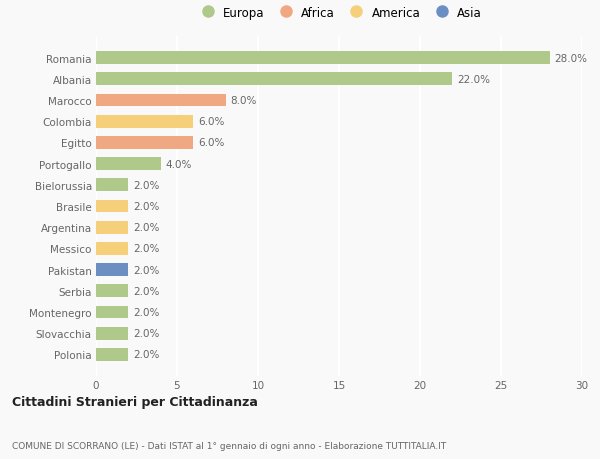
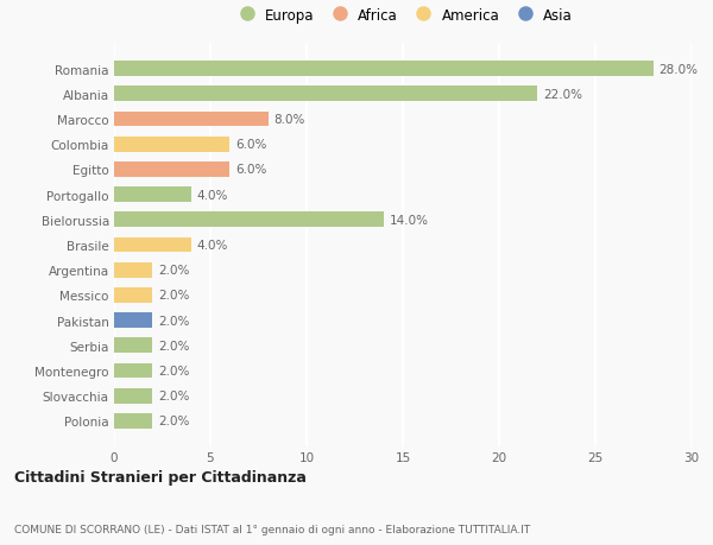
Bielorussia: 2.0% -> 14.0%
Brasile: 2.0% -> 4.0%
